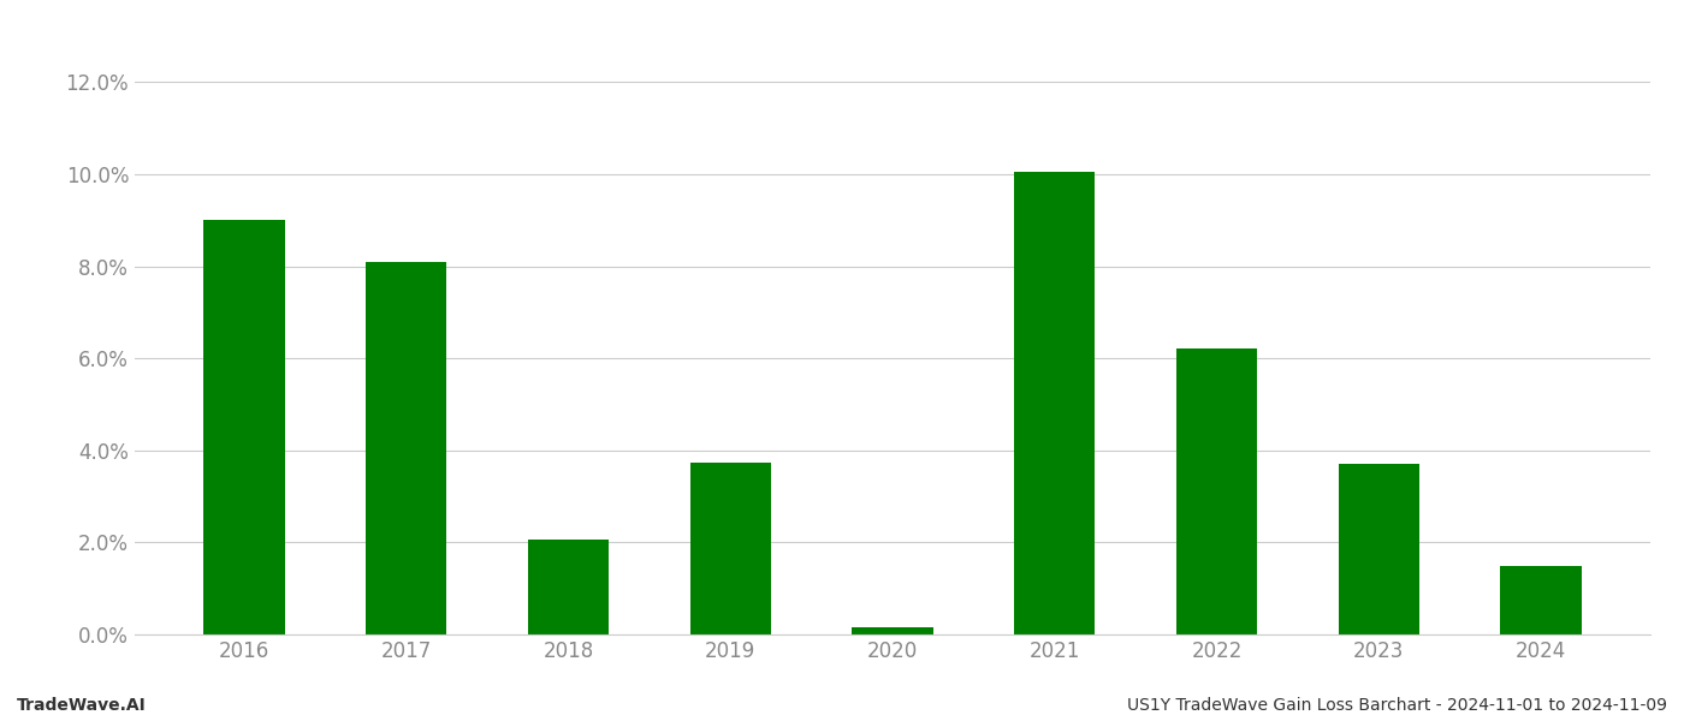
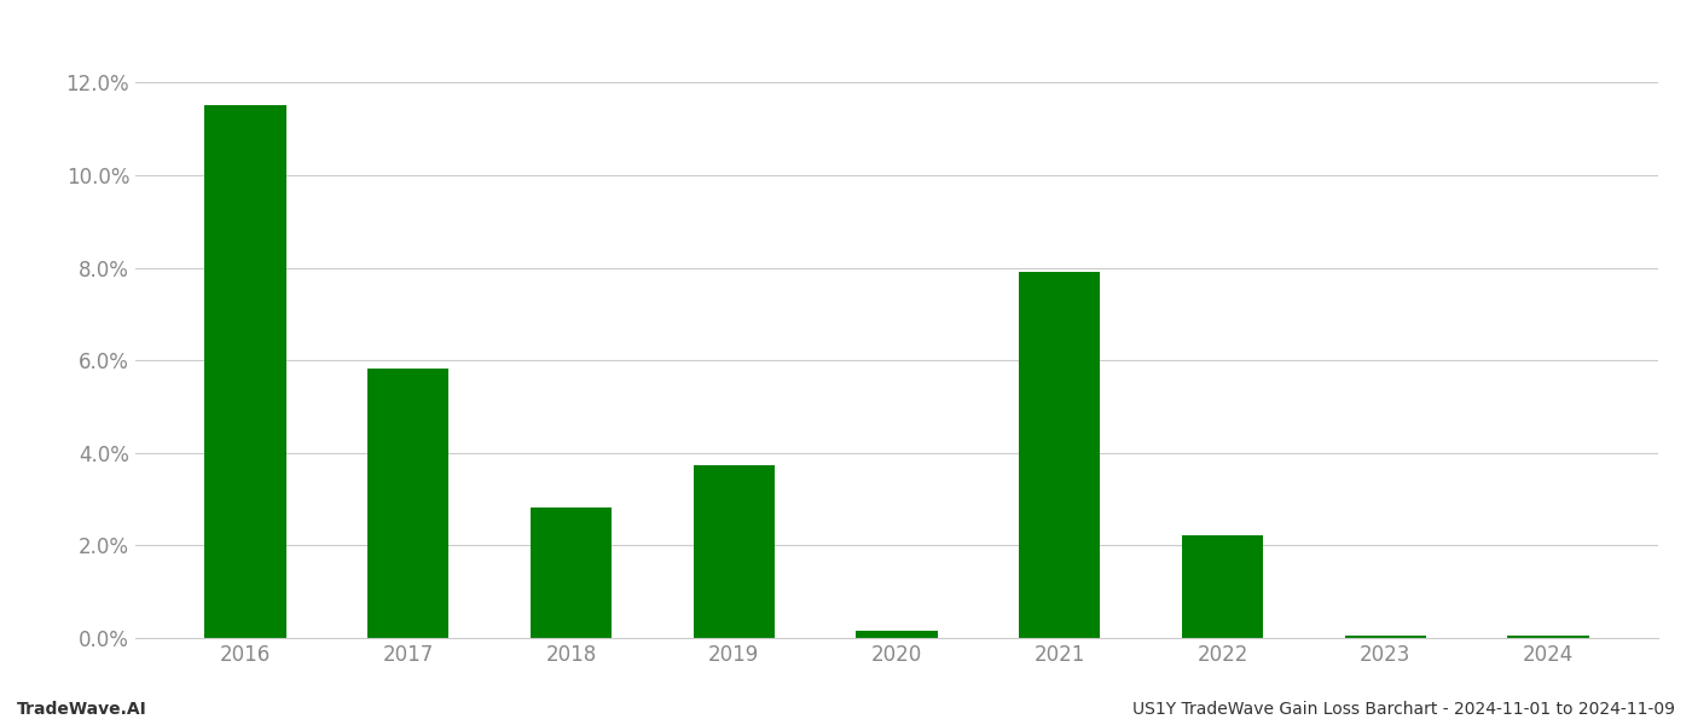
2016: 9.00% -> 11.52%
2017: 8.10% -> 5.82%
2018: 2.05% -> 2.82%
2021: 10.05% -> 7.92%
2022: 6.20% -> 2.22%
2023: 3.70% -> 0.05%
2024: 1.50% -> 0.05%
